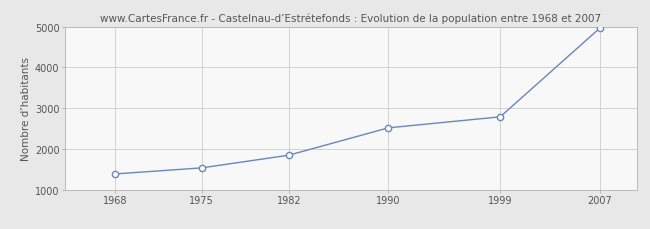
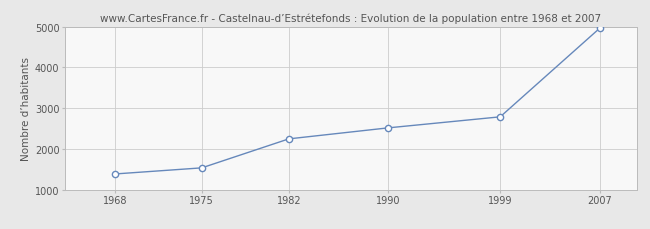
1982: 1850 -> 2250
